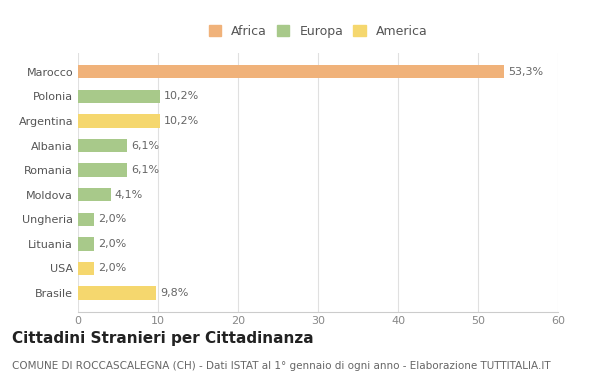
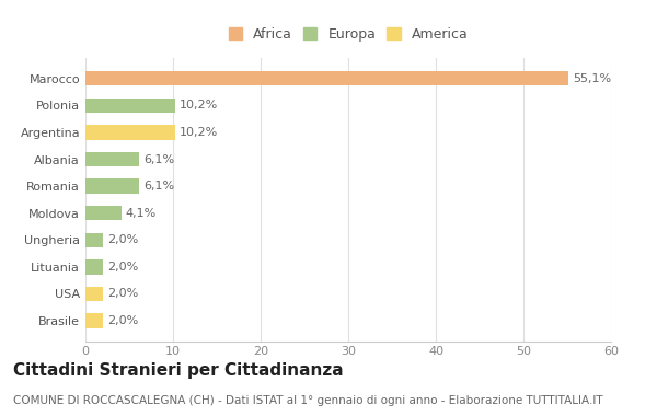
Marocco: 53,3% -> 55,1%
Brasile: 9,8% -> 2,0%
